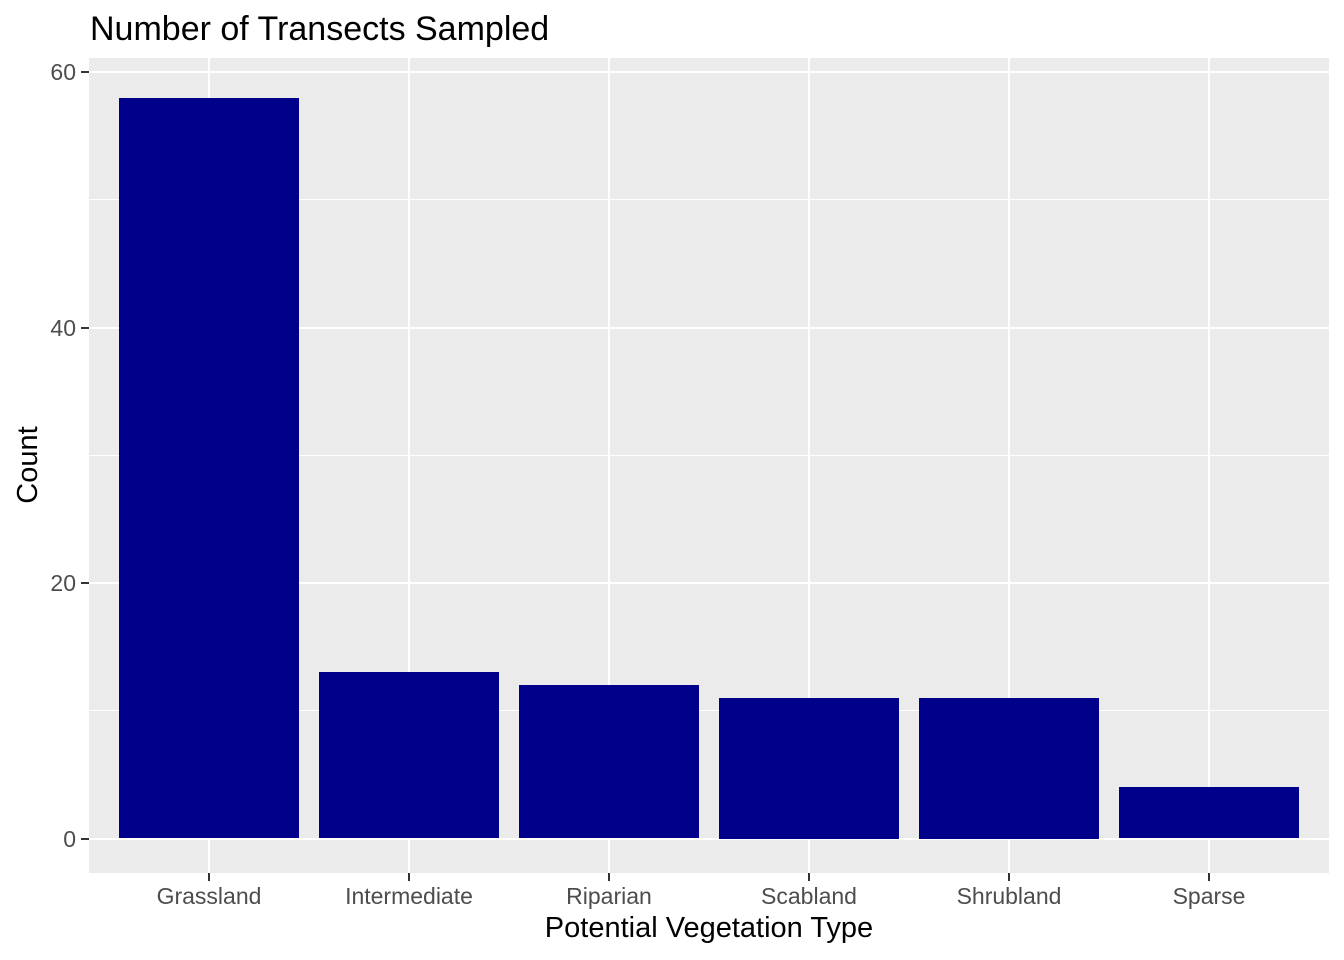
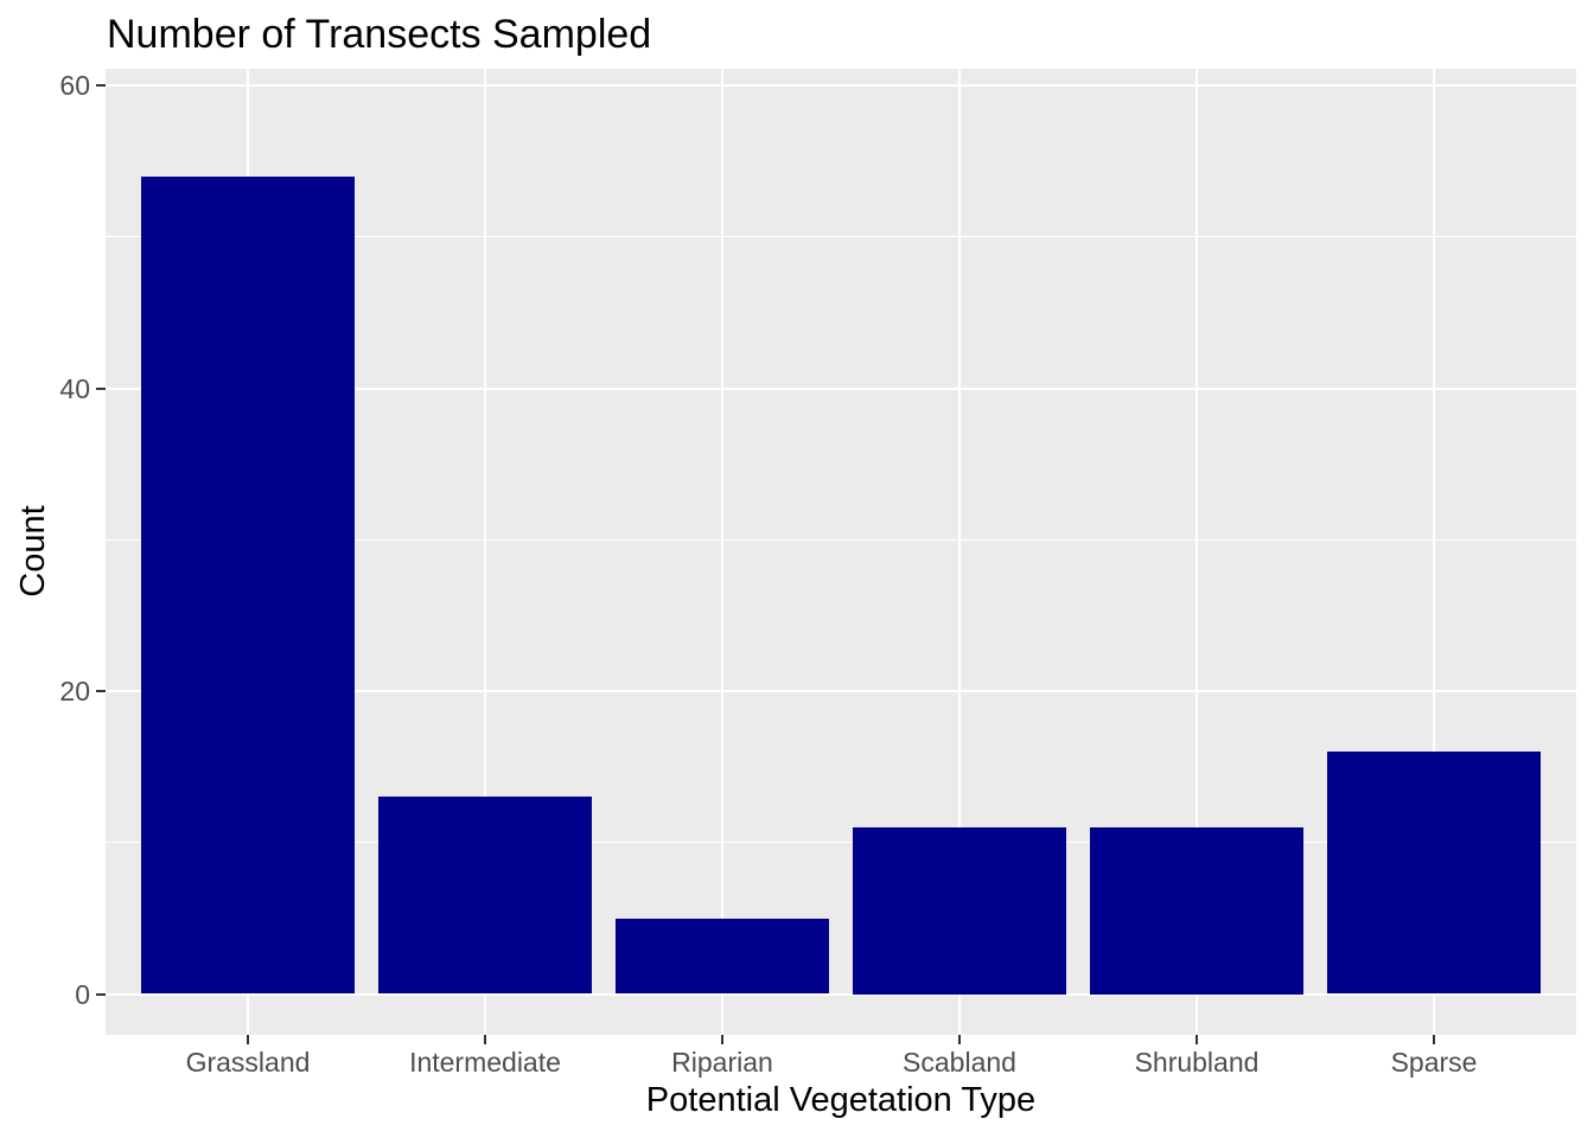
Grassland: 58 -> 54
Riparian: 12 -> 5
Sparse: 4 -> 16
